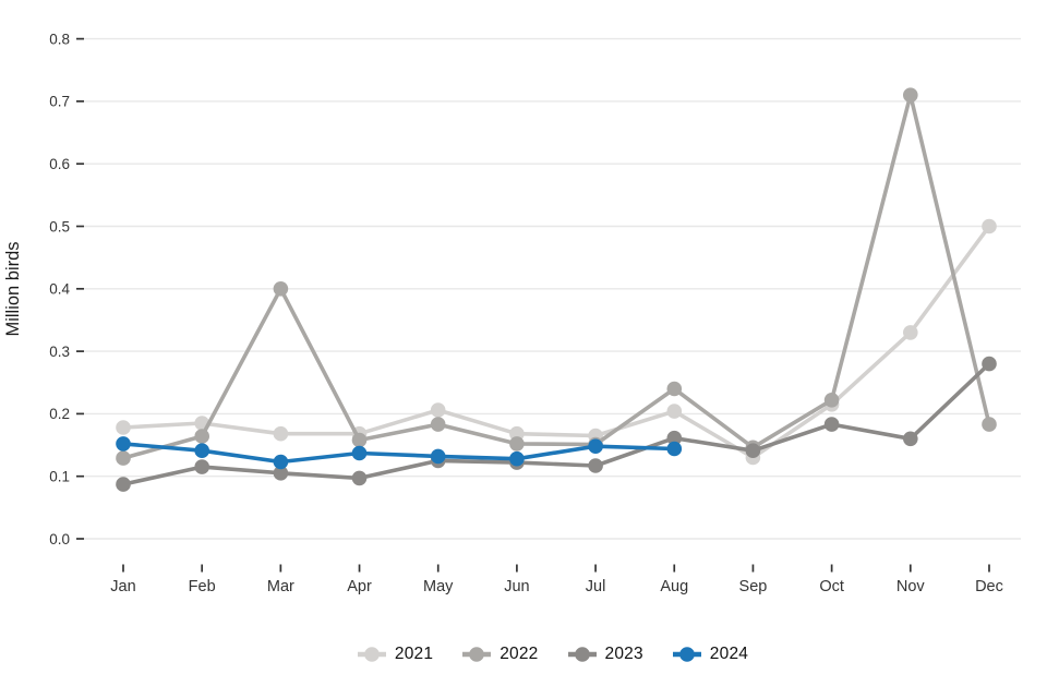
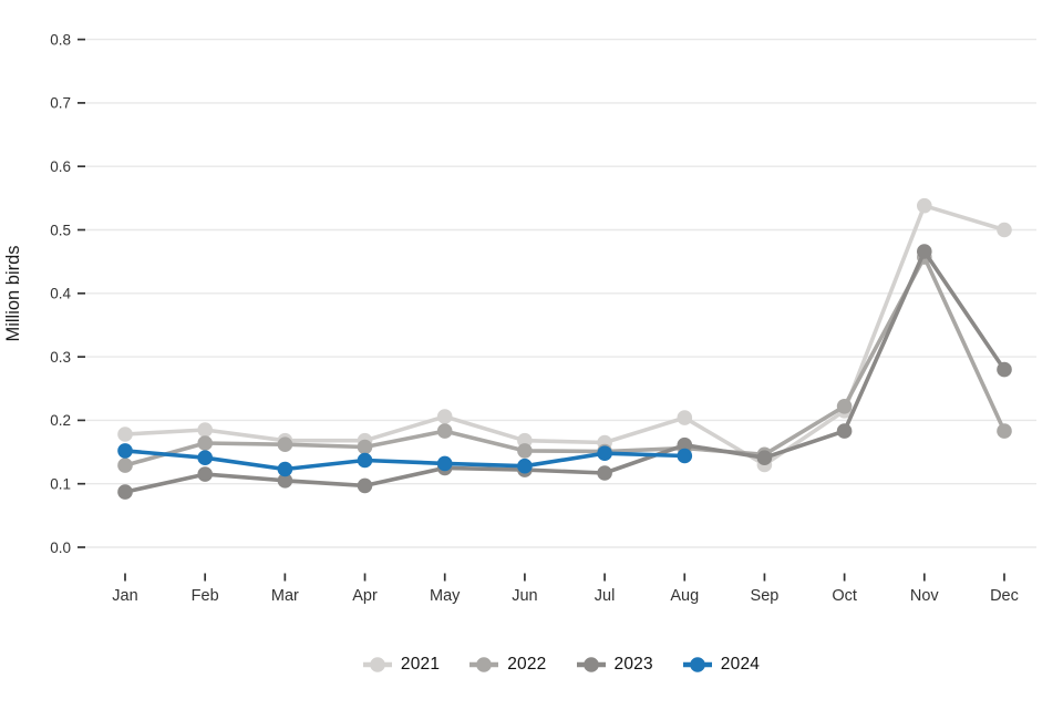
2022/Mar: 0.40 -> 0.16
2022/Aug: 0.24 -> 0.16
2021/Nov: 0.33 -> 0.54
2022/Nov: 0.71 -> 0.46
2023/Nov: 0.16 -> 0.47
